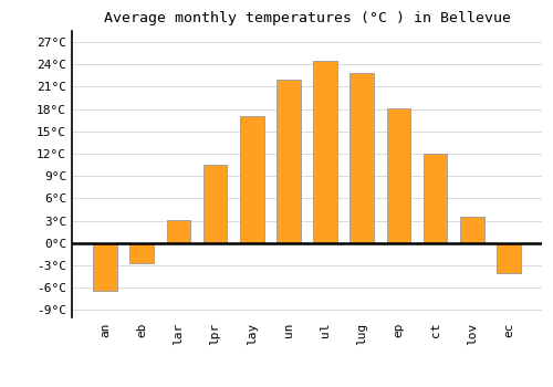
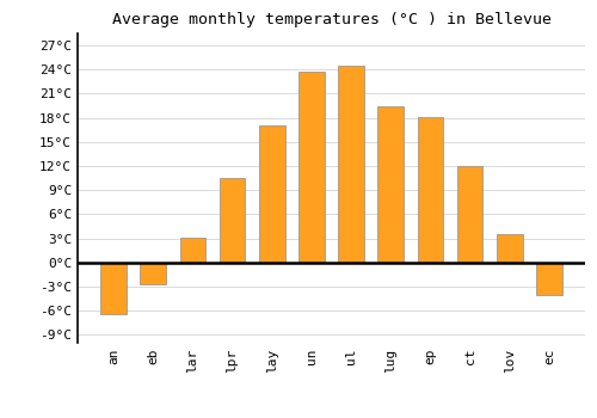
un: 22.0°C -> 23.8°C
lug: 22.8°C -> 19.4°C
